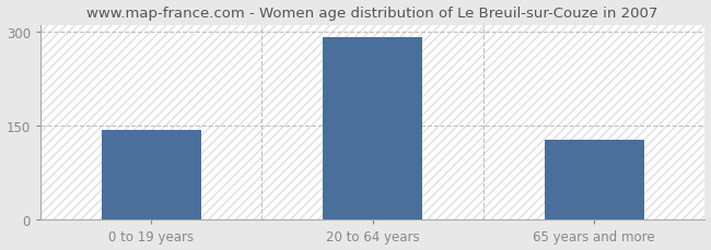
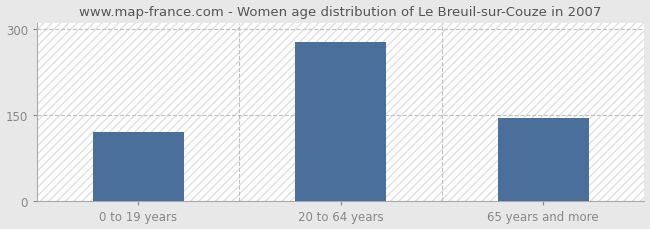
0 to 19 years: 143 -> 120
20 to 64 years: 290 -> 276
65 years and more: 128 -> 144
